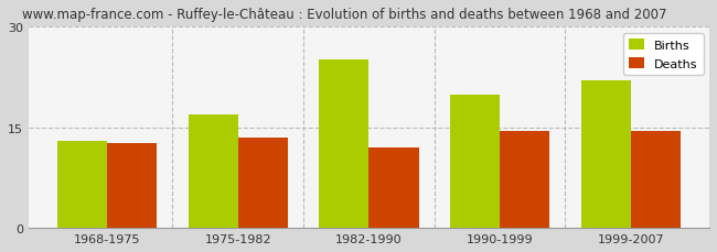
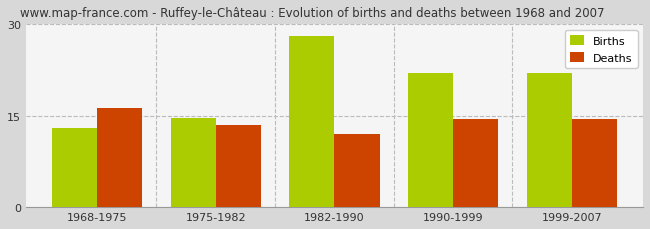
Deaths/1968-1975: 12.6 -> 16.2
Births/1975-1982: 17.0 -> 14.7
Births/1982-1990: 25.2 -> 28.0
Births/1990-1999: 19.8 -> 22.0
